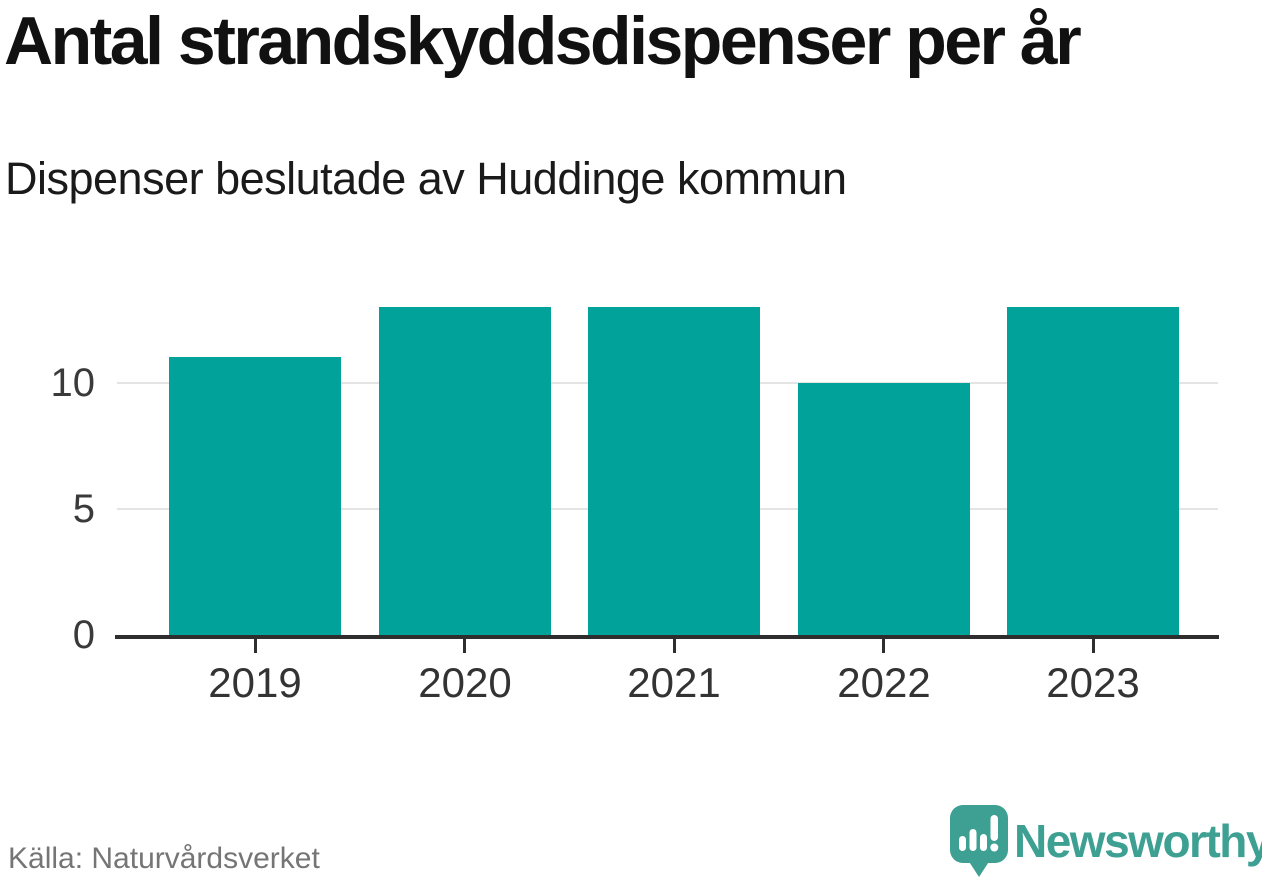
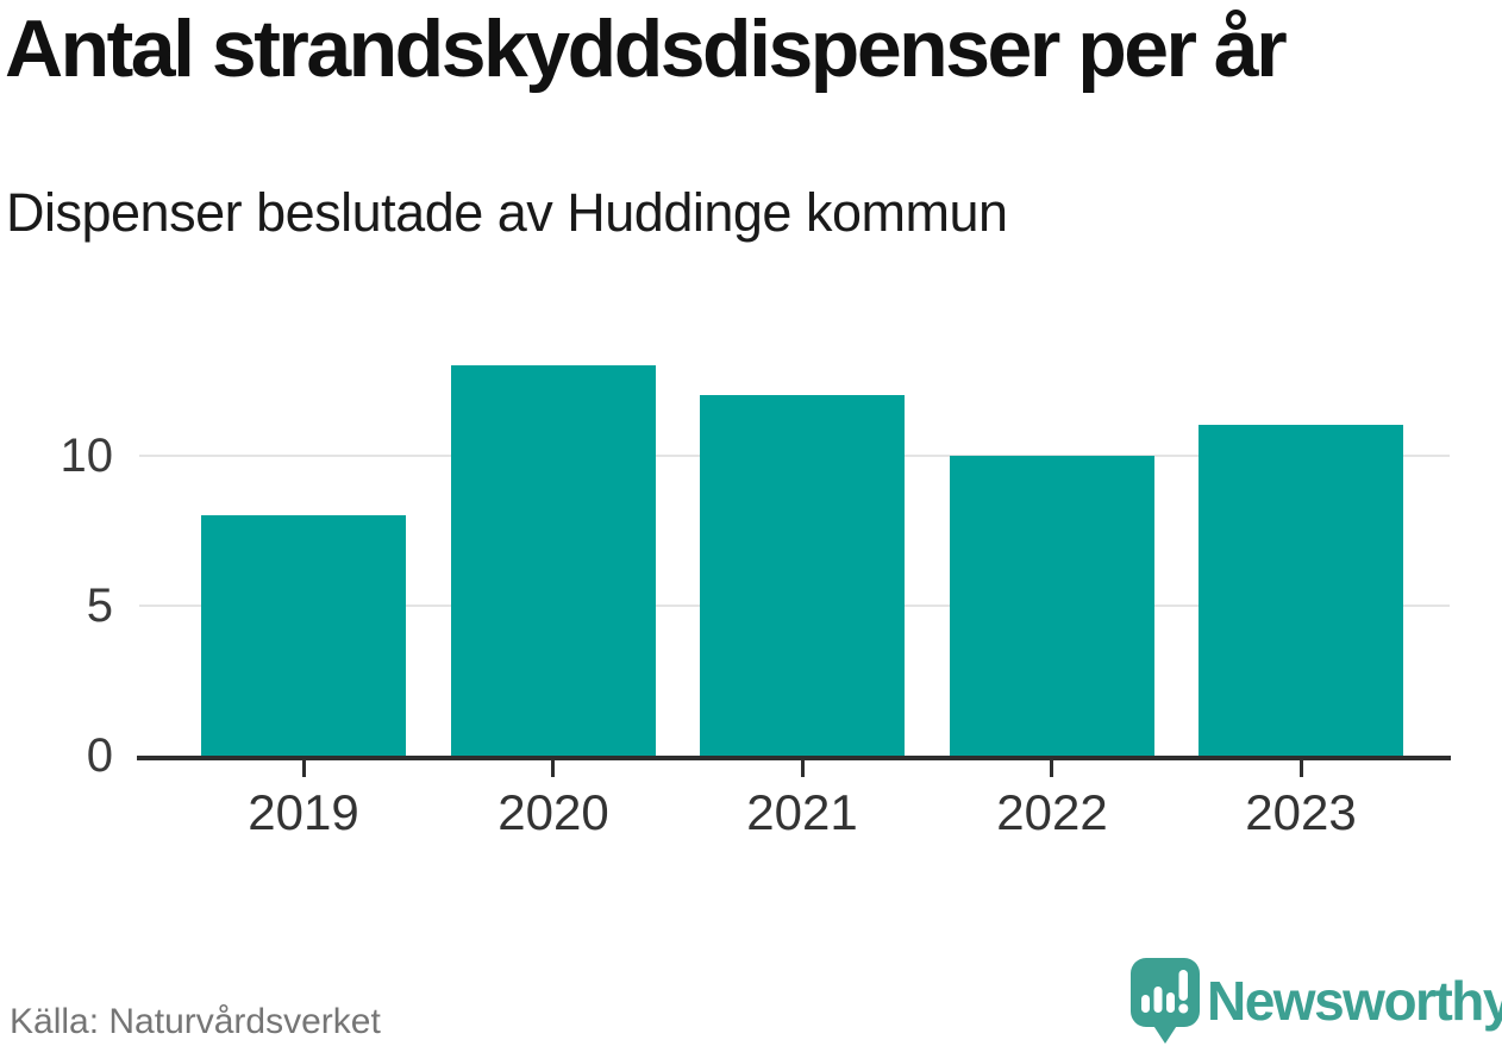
2019: 11 -> 8
2021: 13 -> 12
2023: 13 -> 11
